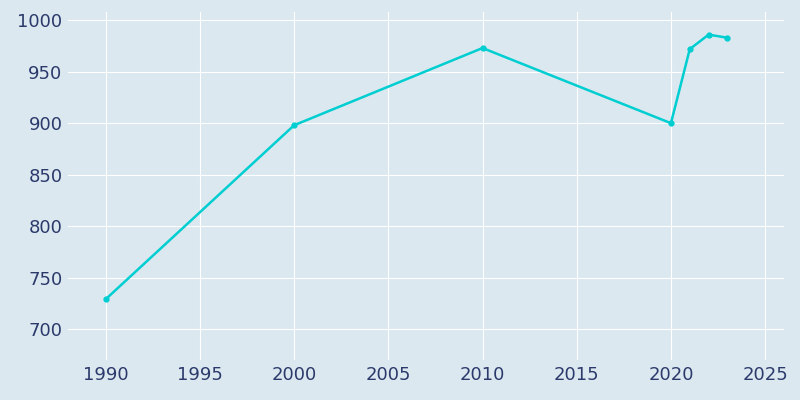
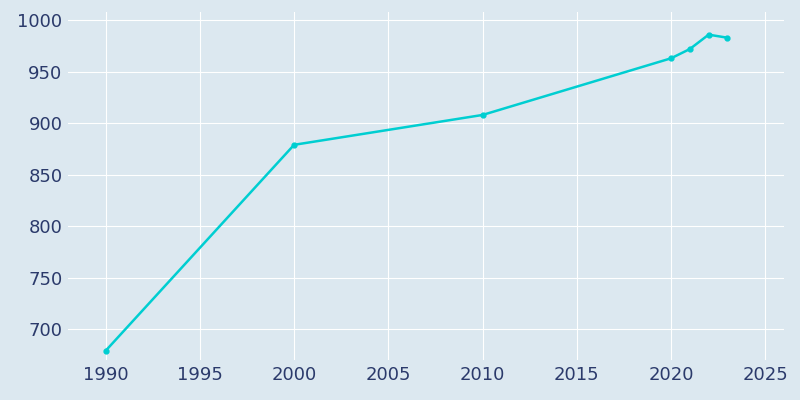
1990: 729 -> 679
2000: 898 -> 879
2010: 973 -> 908
2020: 900 -> 963
